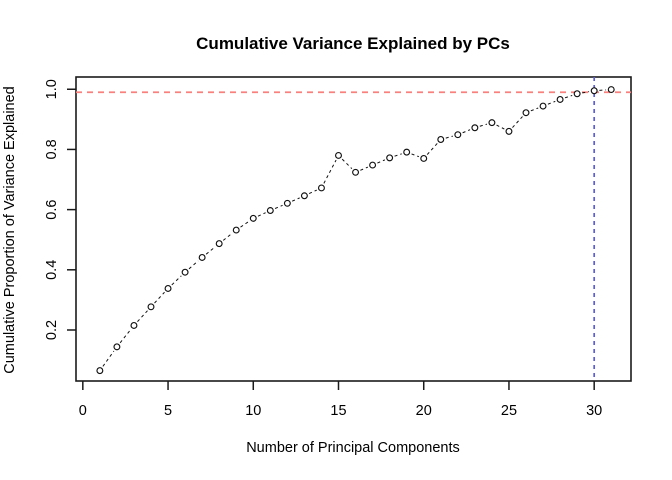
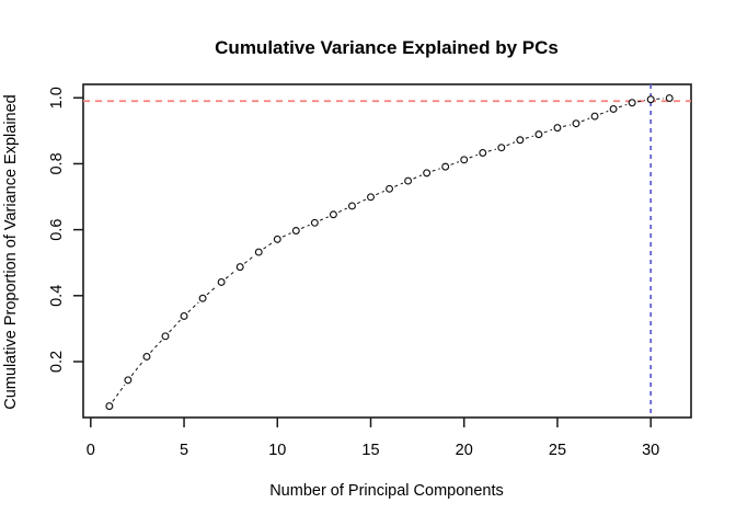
15: 0.78 -> 0.70
20: 0.77 -> 0.81
25: 0.86 -> 0.91
